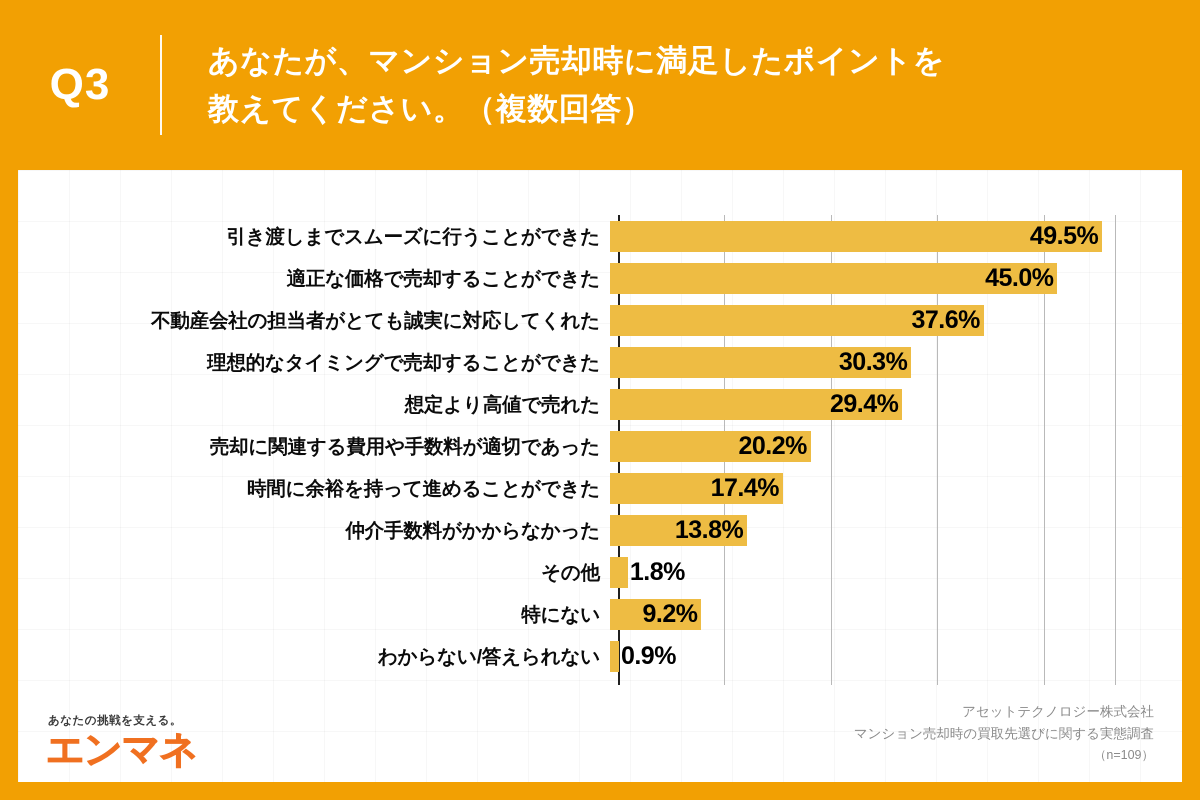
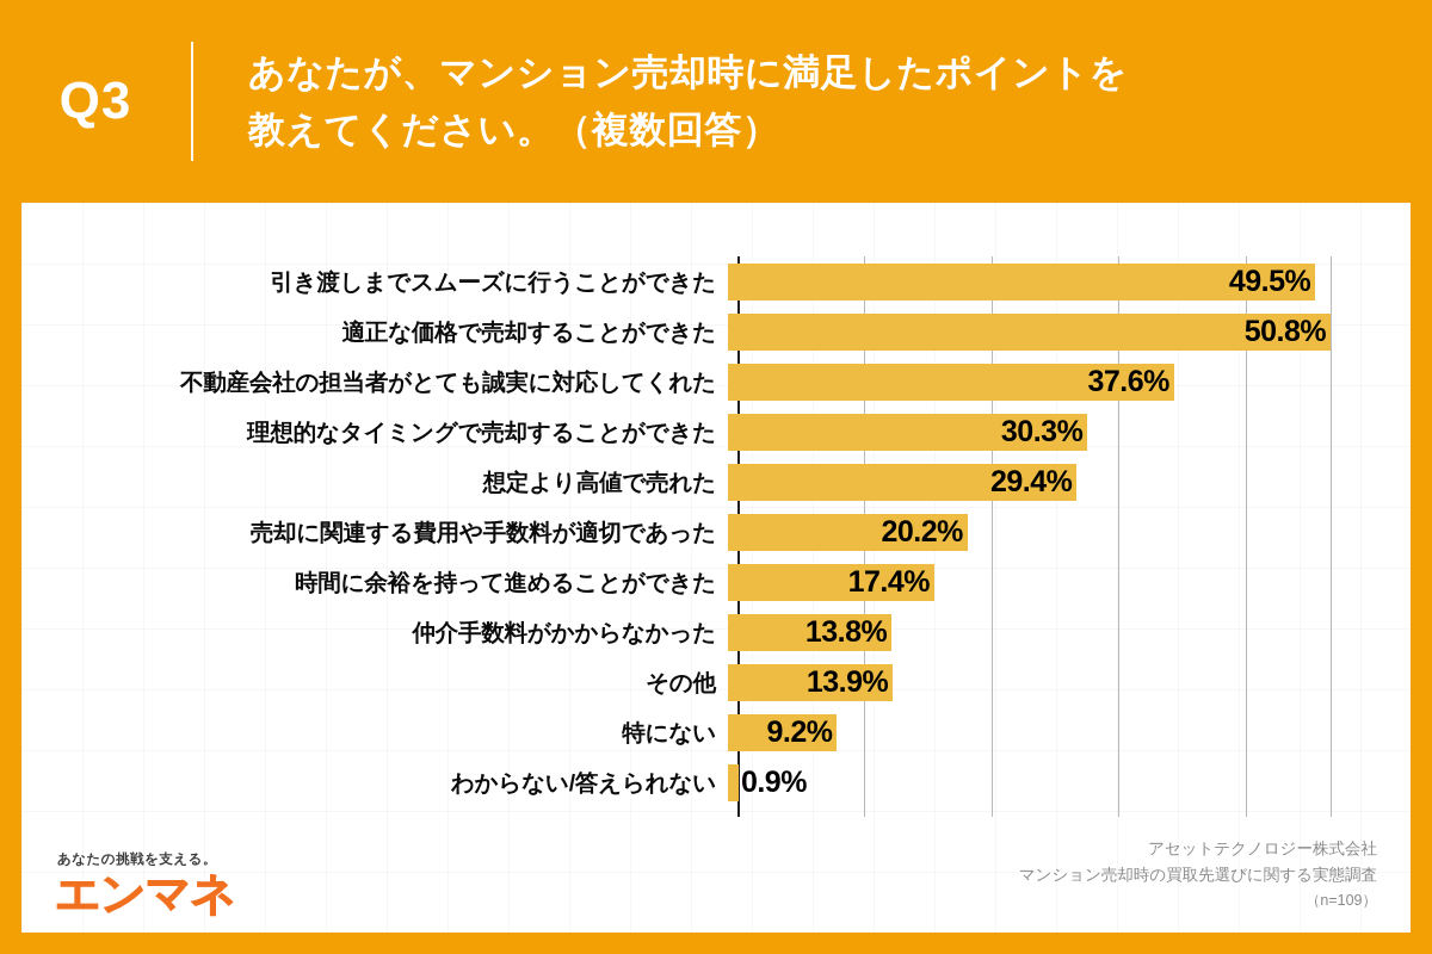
適正な価格で売却することができた: 45.0% -> 50.8%
その他: 1.8% -> 13.9%
